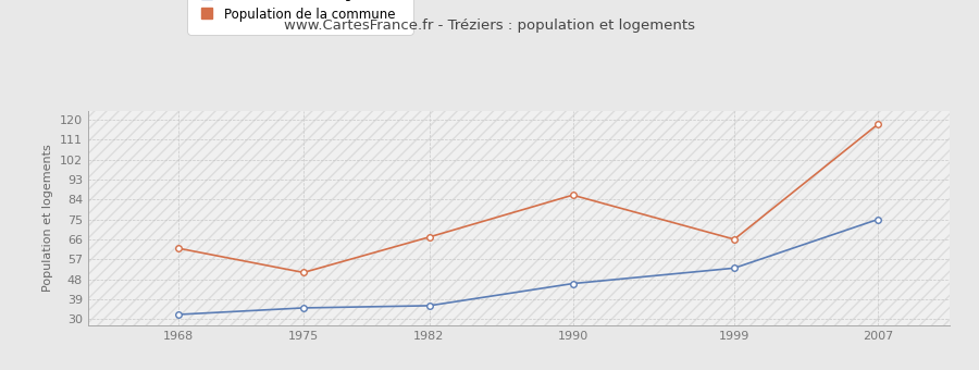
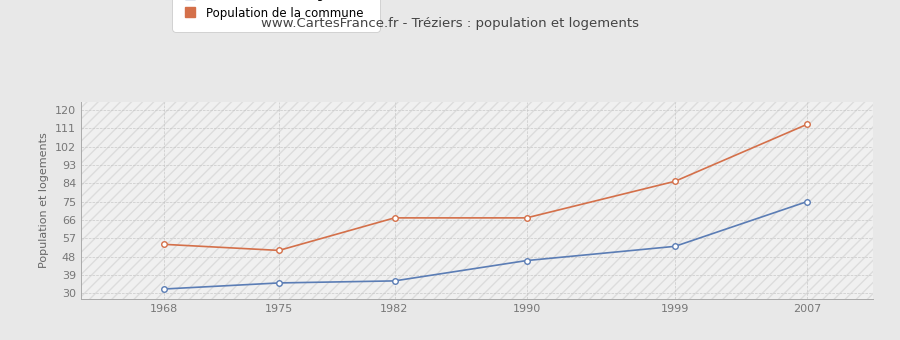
Population de la commune/1968: 62 -> 54
Population de la commune/1990: 86 -> 67
Population de la commune/1999: 66 -> 85
Population de la commune/2007: 118 -> 113
